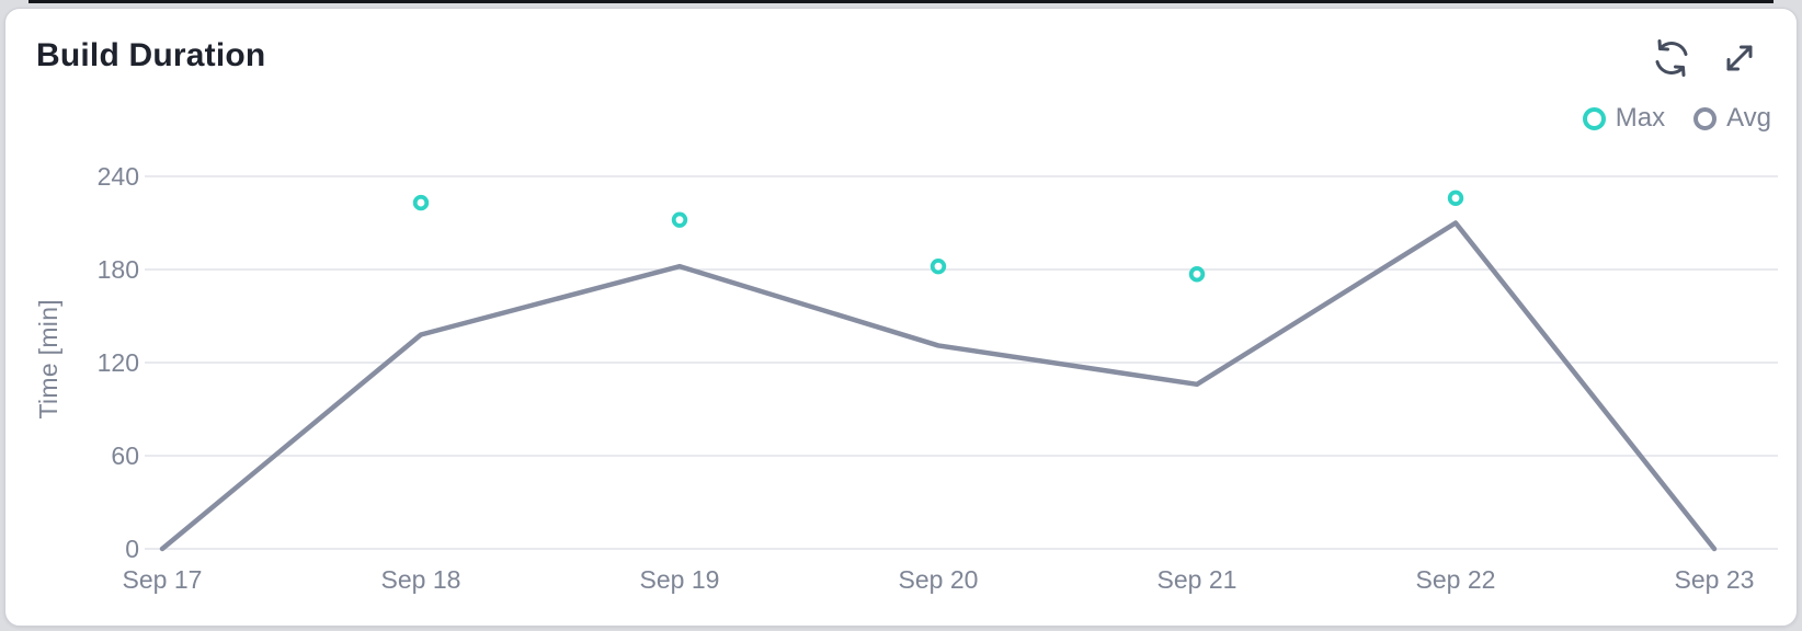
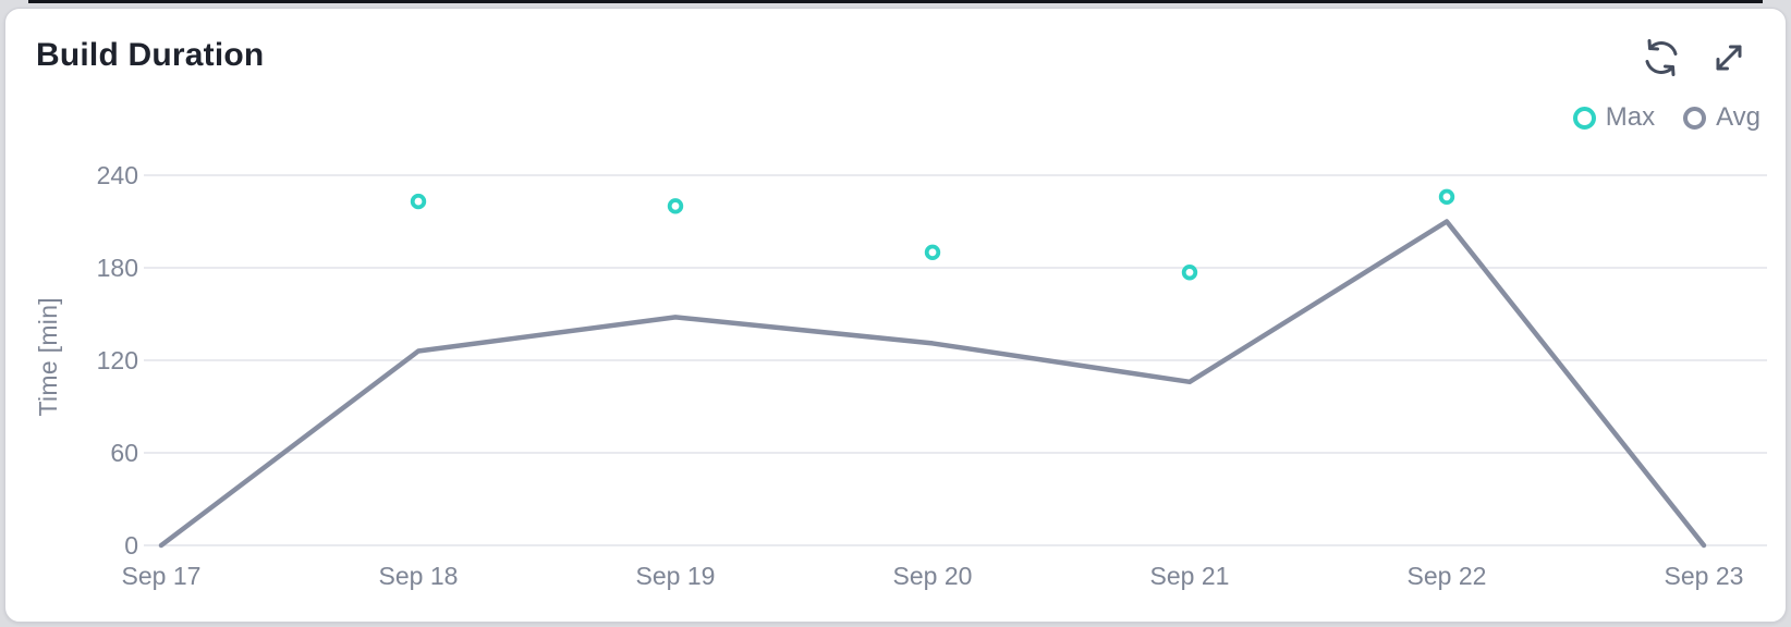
Avg/Sep 18: 138 -> 126
Max/Sep 19: 212 -> 220
Avg/Sep 19: 182 -> 148
Max/Sep 20: 182 -> 190
